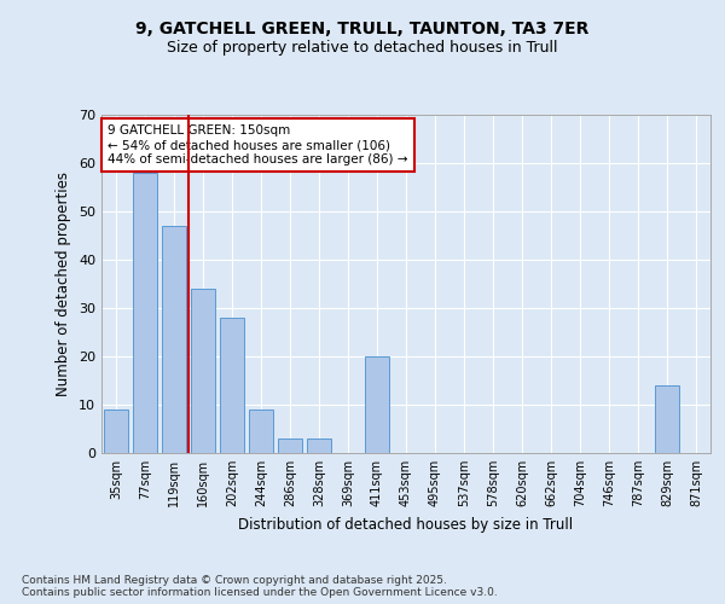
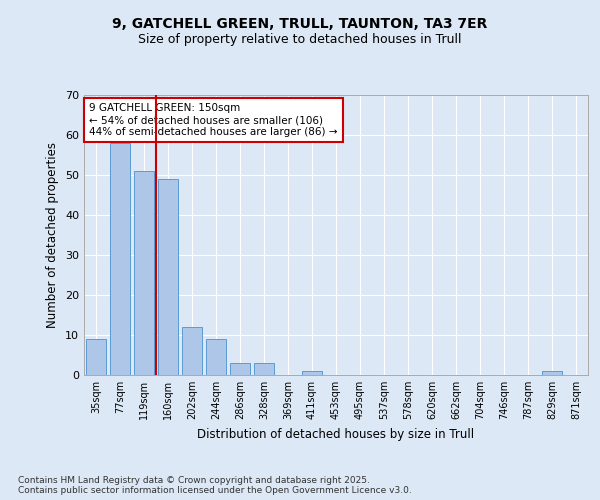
119sqm: 47 -> 51
160sqm: 34 -> 49
202sqm: 28 -> 12
411sqm: 20 -> 1
829sqm: 14 -> 1
